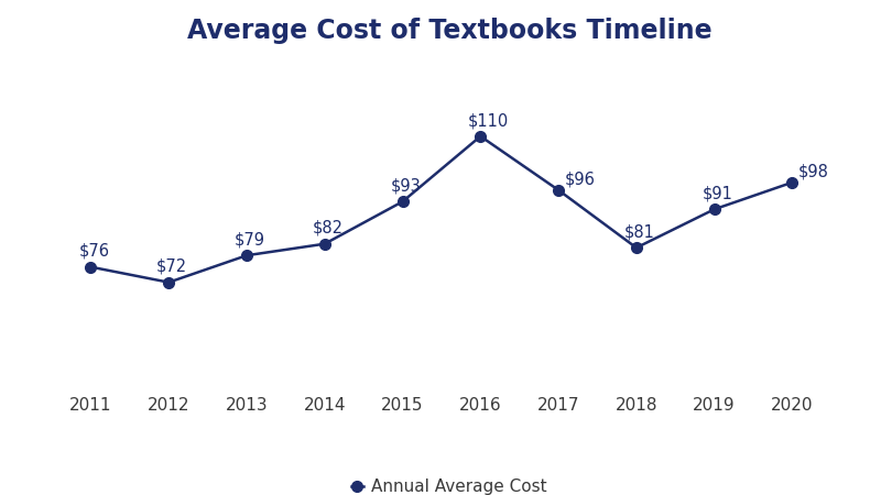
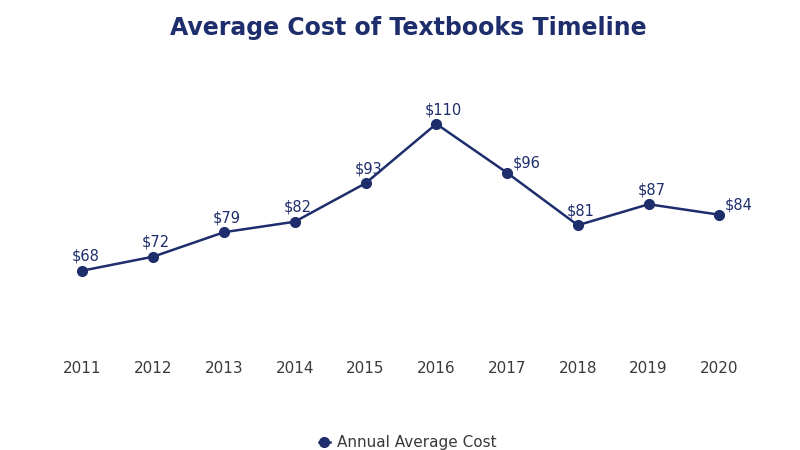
2011: $76 -> $68
2019: $91 -> $87
2020: $98 -> $84
